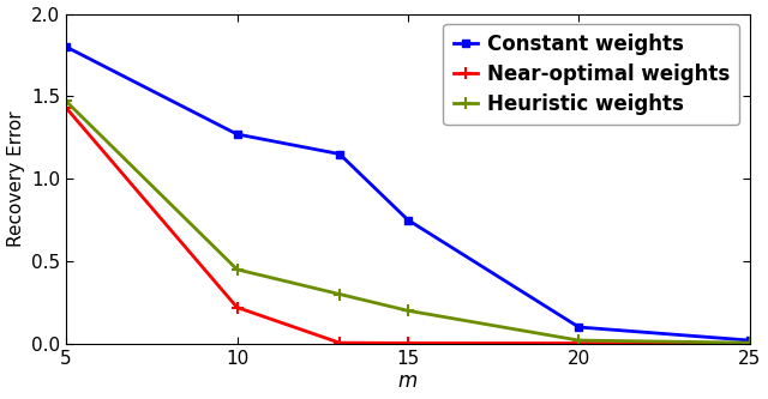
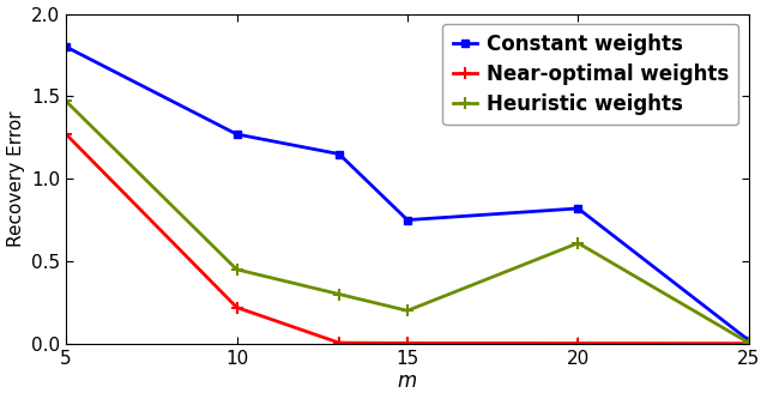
Near-optimal weights/5: 1.43 -> 1.27
Constant weights/20: 0.10 -> 0.82
Heuristic weights/20: 0.02 -> 0.61
